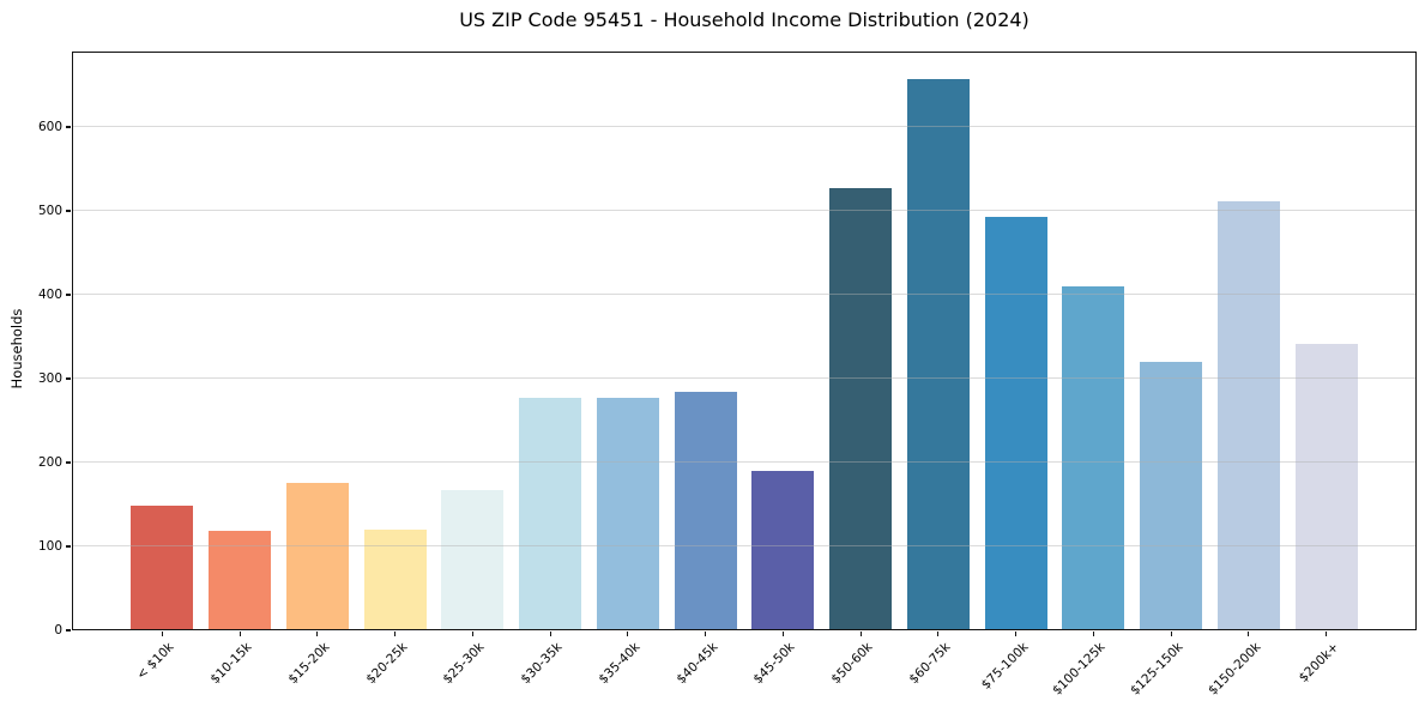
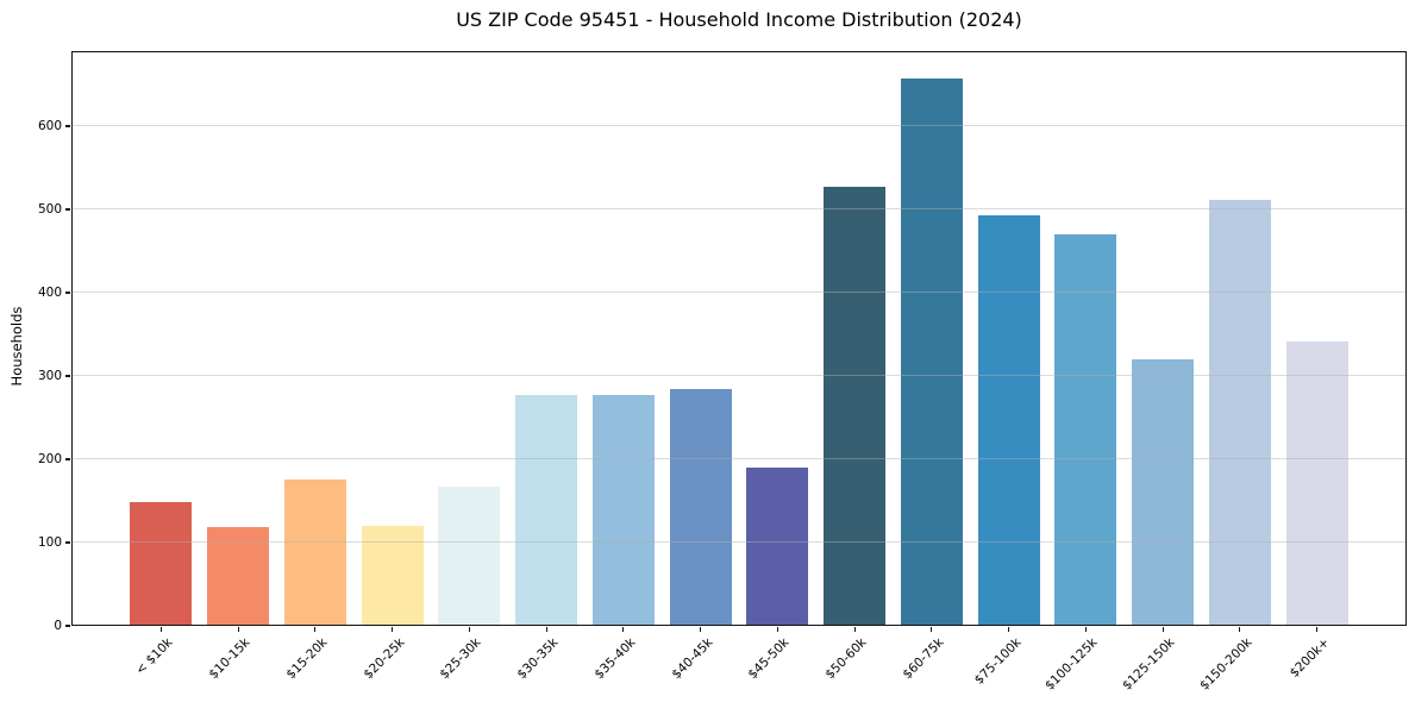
$100-125k: 410 -> 470
